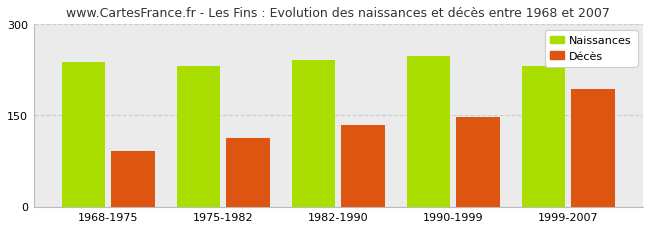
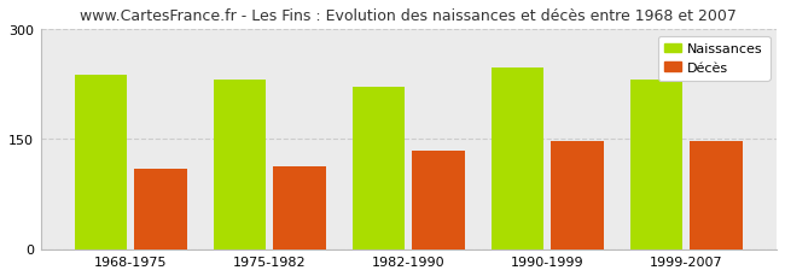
Décès/1968-1975: 92 -> 110
Naissances/1982-1990: 242 -> 222
Décès/1999-2007: 194 -> 148
